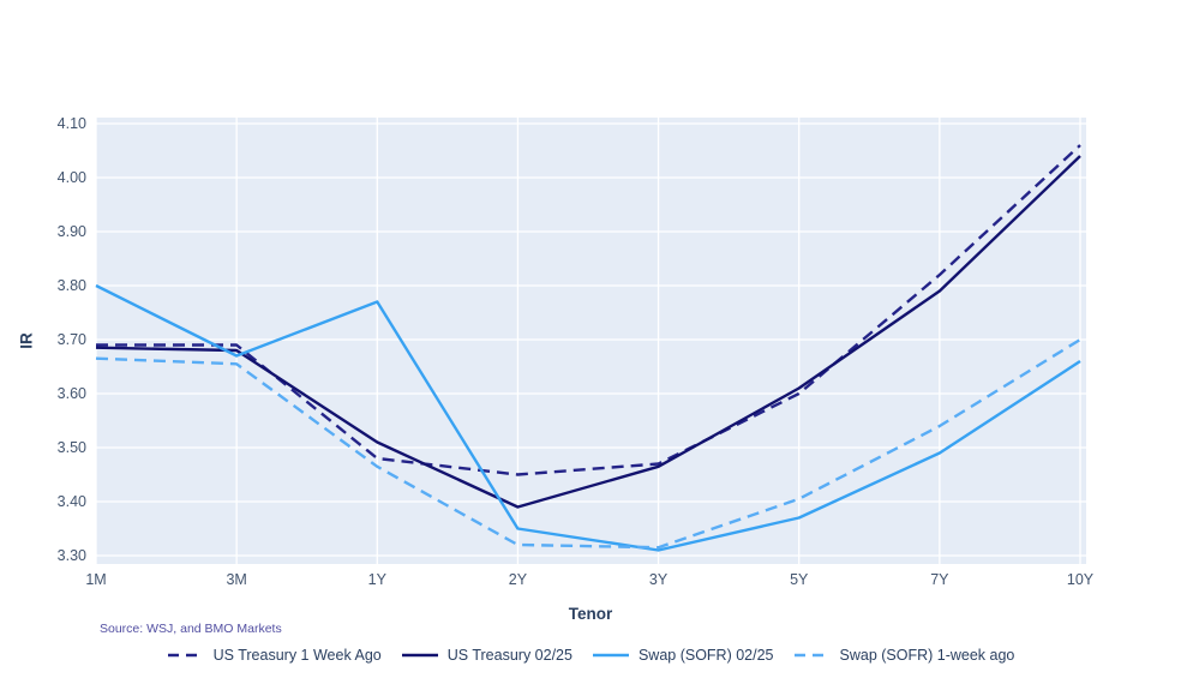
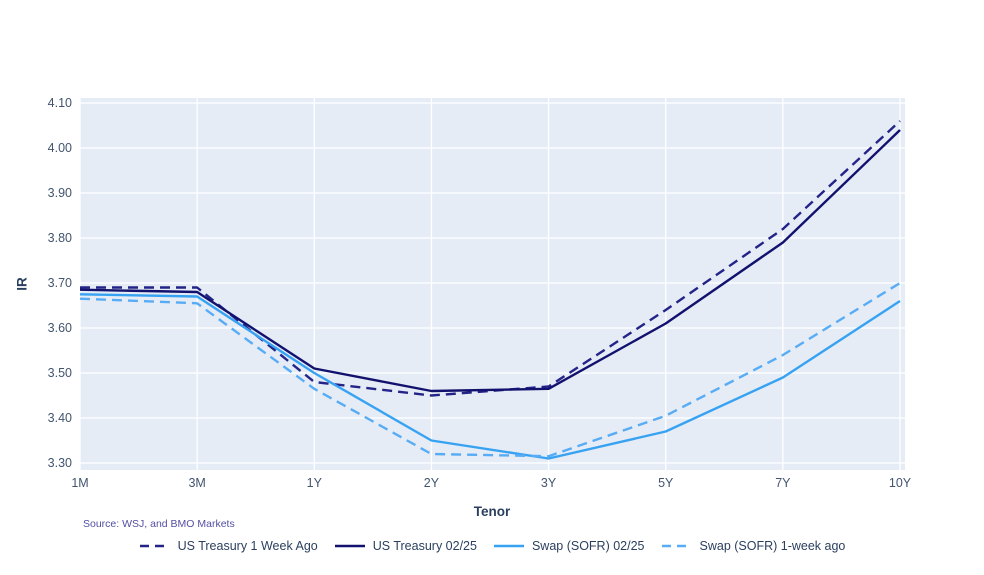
Swap (SOFR) 02/25/1M: 3.80 -> 3.67
Swap (SOFR) 02/25/1Y: 3.77 -> 3.50
US Treasury 02/25/2Y: 3.39 -> 3.46
US Treasury 1 Week Ago/5Y: 3.60 -> 3.64
